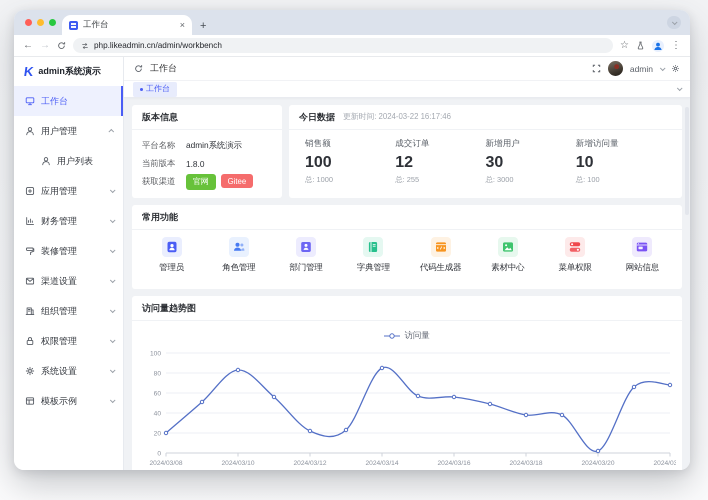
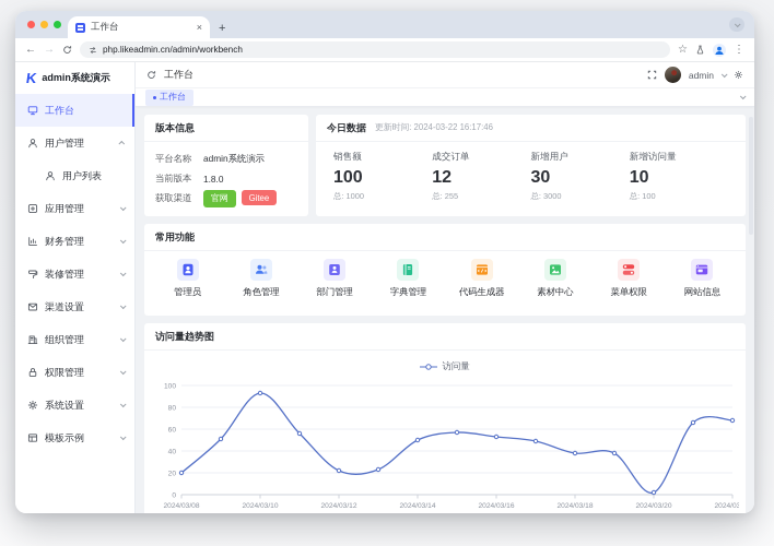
2024/03/10: 83 -> 93
2024/03/14: 85 -> 50
2024/03/16: 56 -> 53
